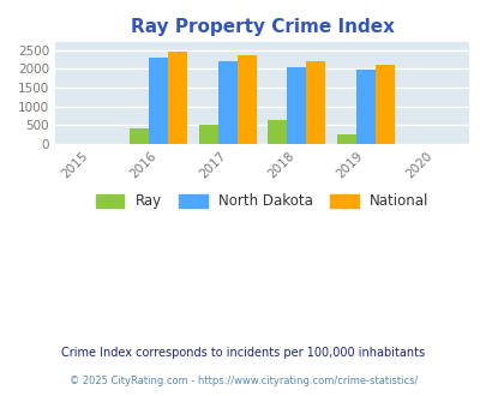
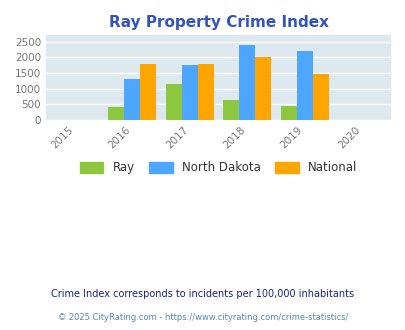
North Dakota/2016: 2280 -> 1300
National/2016: 2450 -> 1800
Ray/2017: 500 -> 1150
North Dakota/2017: 2200 -> 1750
National/2017: 2360 -> 1800
North Dakota/2018: 2040 -> 2400
National/2018: 2200 -> 2000
Ray/2019: 250 -> 450
North Dakota/2019: 1980 -> 2200
National/2019: 2100 -> 1450
